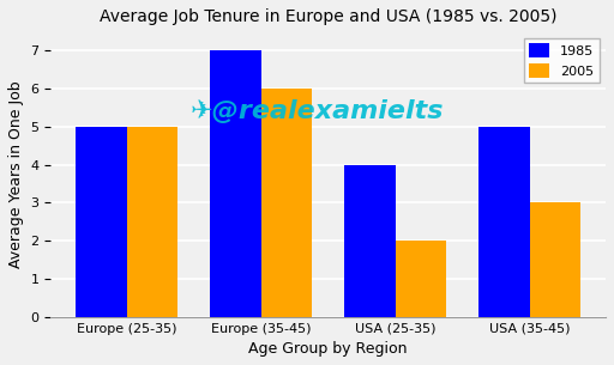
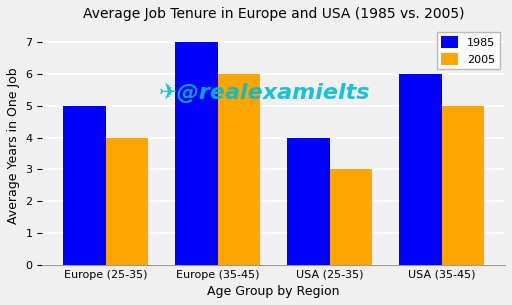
2005/Europe (25-35): 5 -> 4
2005/USA (25-35): 2 -> 3
1985/USA (35-45): 5 -> 6
2005/USA (35-45): 3 -> 5
